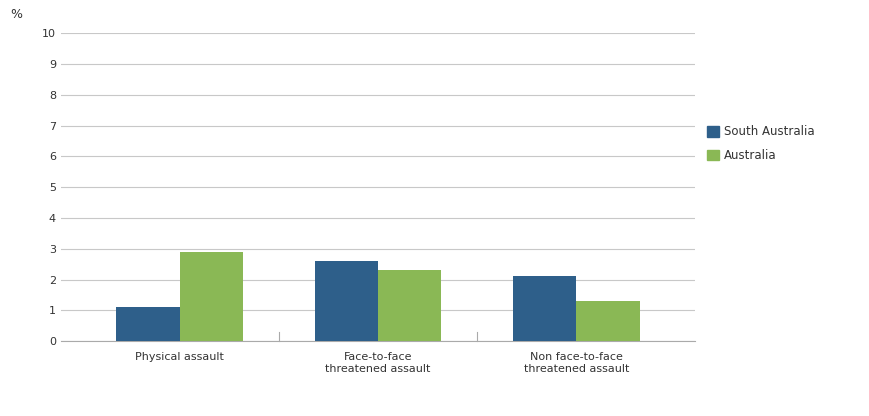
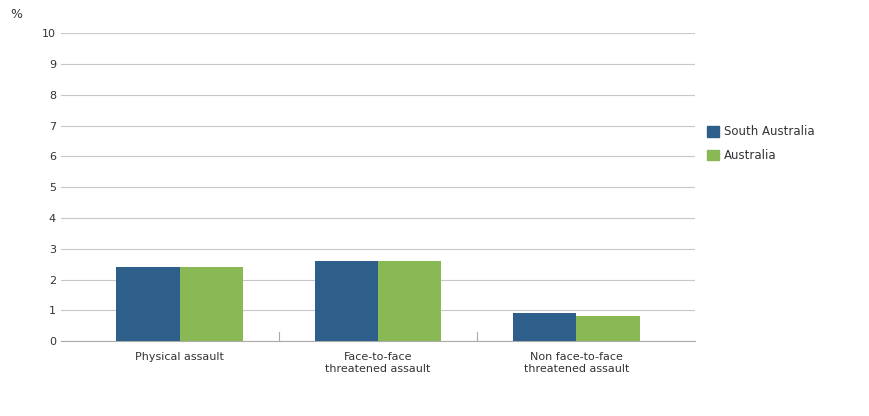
South Australia/Physical assault: 1.1 -> 2.4
Australia/Physical assault: 2.9 -> 2.4
Australia/Face-to-face threatened assault: 2.3 -> 2.6
South Australia/Non face-to-face threatened assault: 2.1 -> 0.9
Australia/Non face-to-face threatened assault: 1.3 -> 0.8
